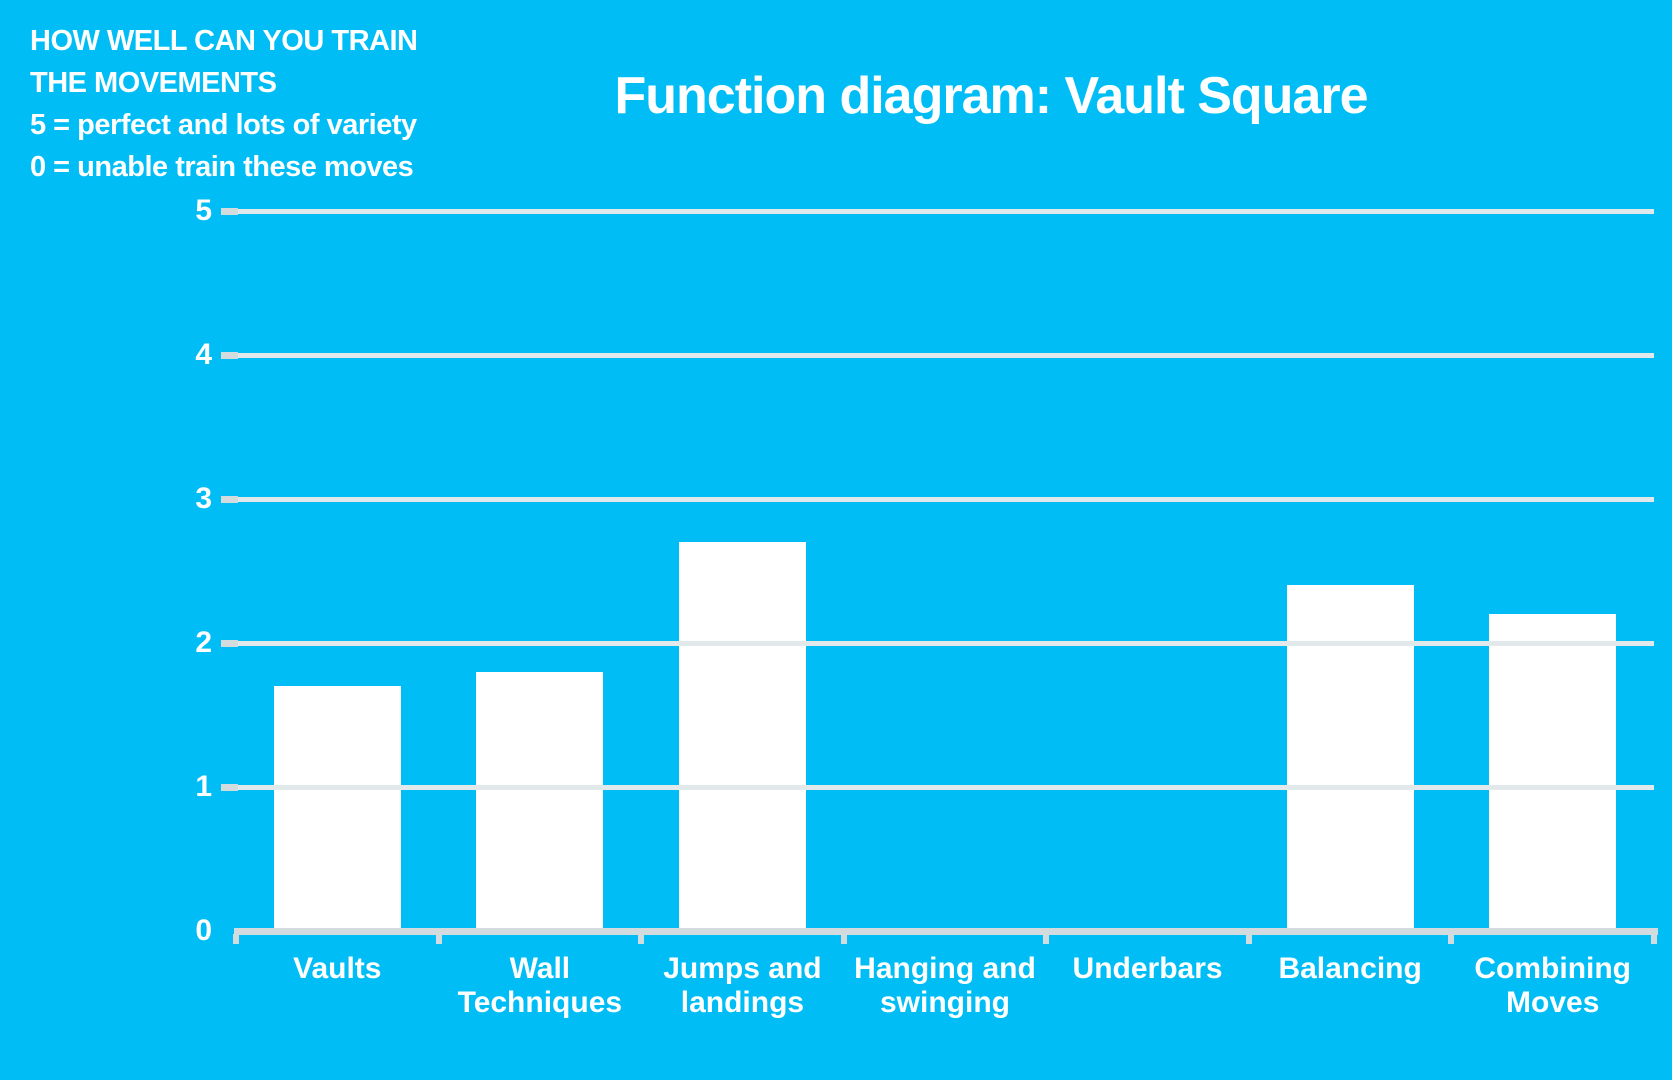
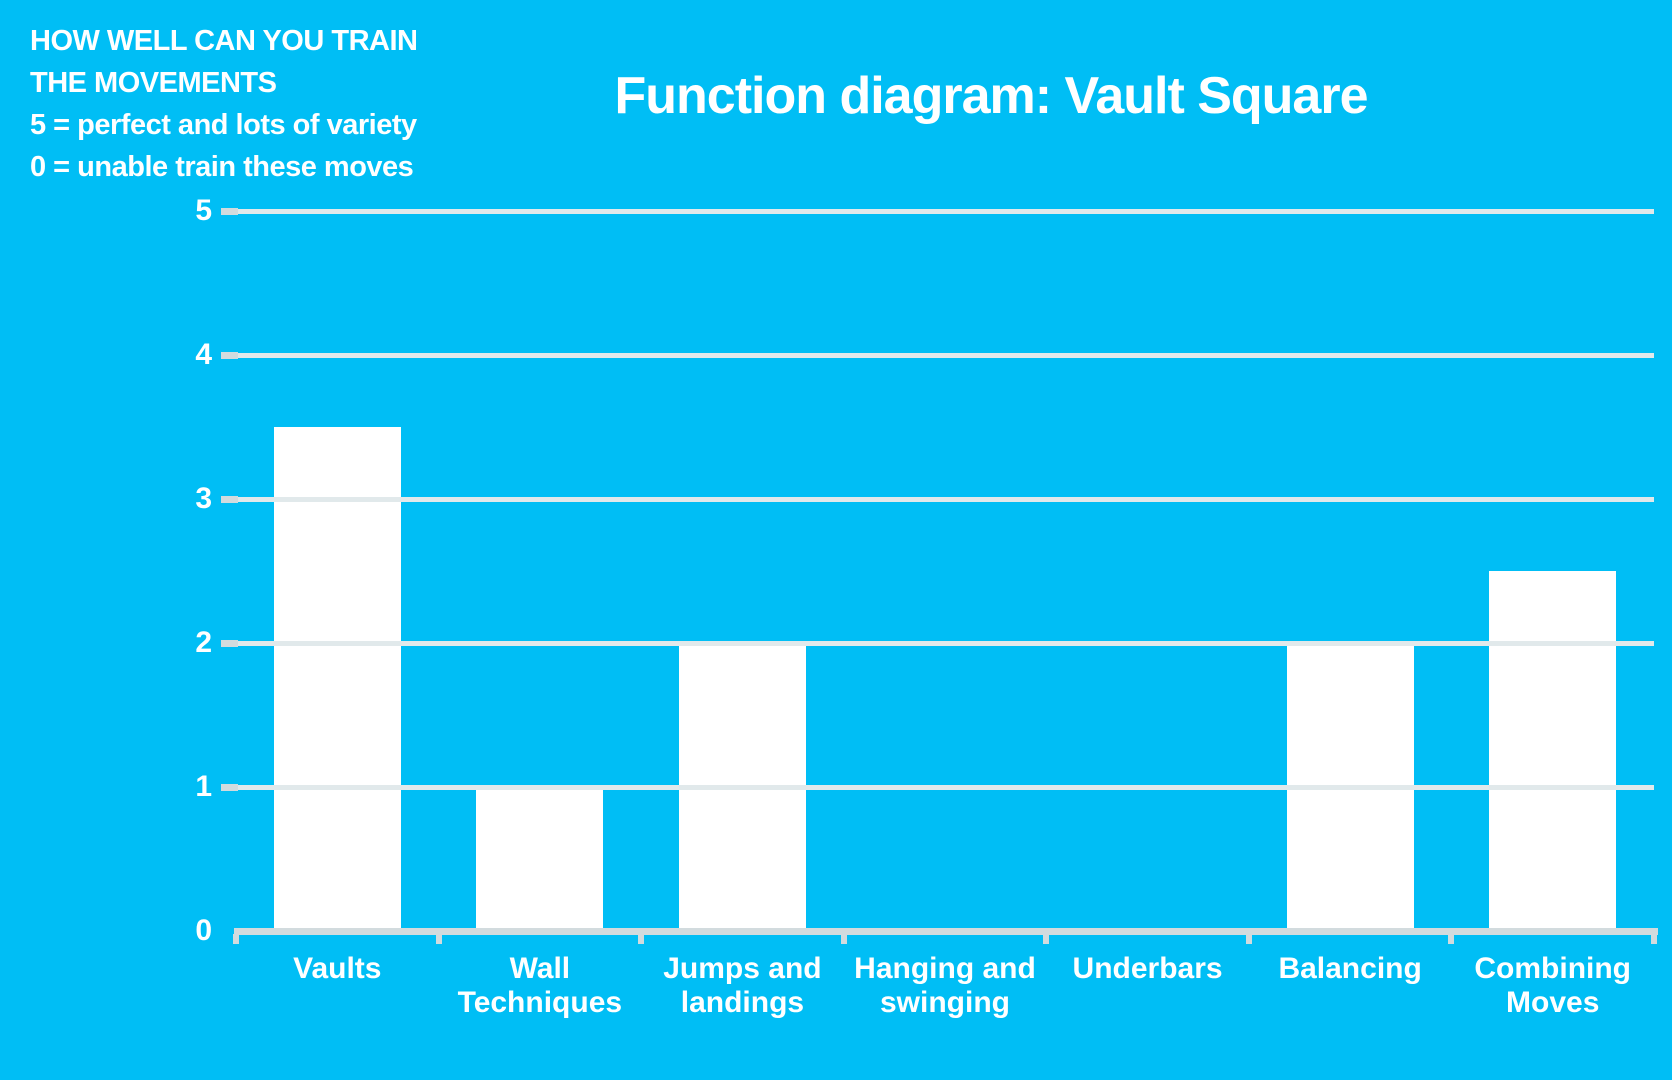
Vaults: 1.7 -> 3.5
Wall Techniques: 1.8 -> 1.0
Jumps and landings: 2.7 -> 2.0
Balancing: 2.4 -> 2.0
Combining Moves: 2.2 -> 2.5
